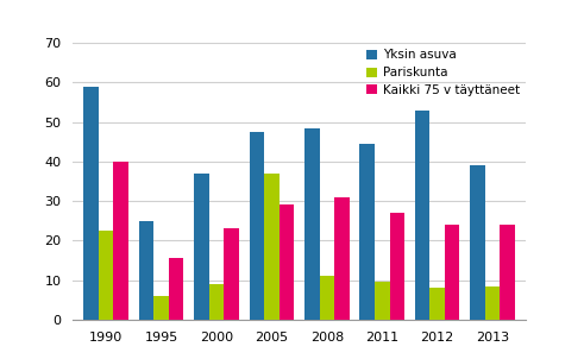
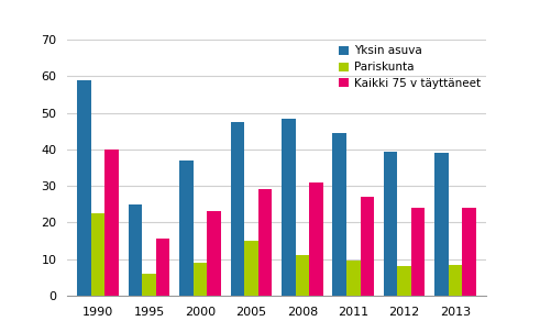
Pariskunta/2005: 37.0 -> 15.0
Yksin asuva/2012: 53.0 -> 39.5
